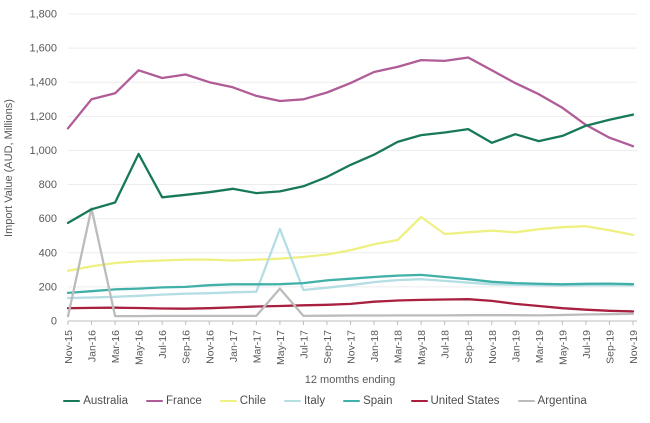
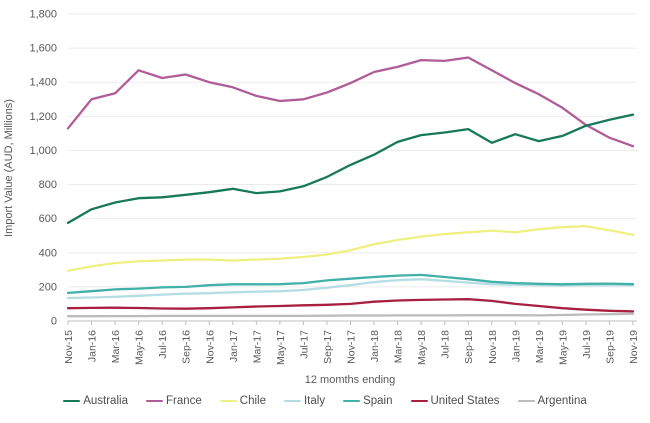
Argentina/Jan-16: 660 -> 30
Australia/May-16: 980 -> 720
Italy/May-17: 540 -> 180
Argentina/May-17: 190 -> 30
Chile/May-18: 610 -> 500
